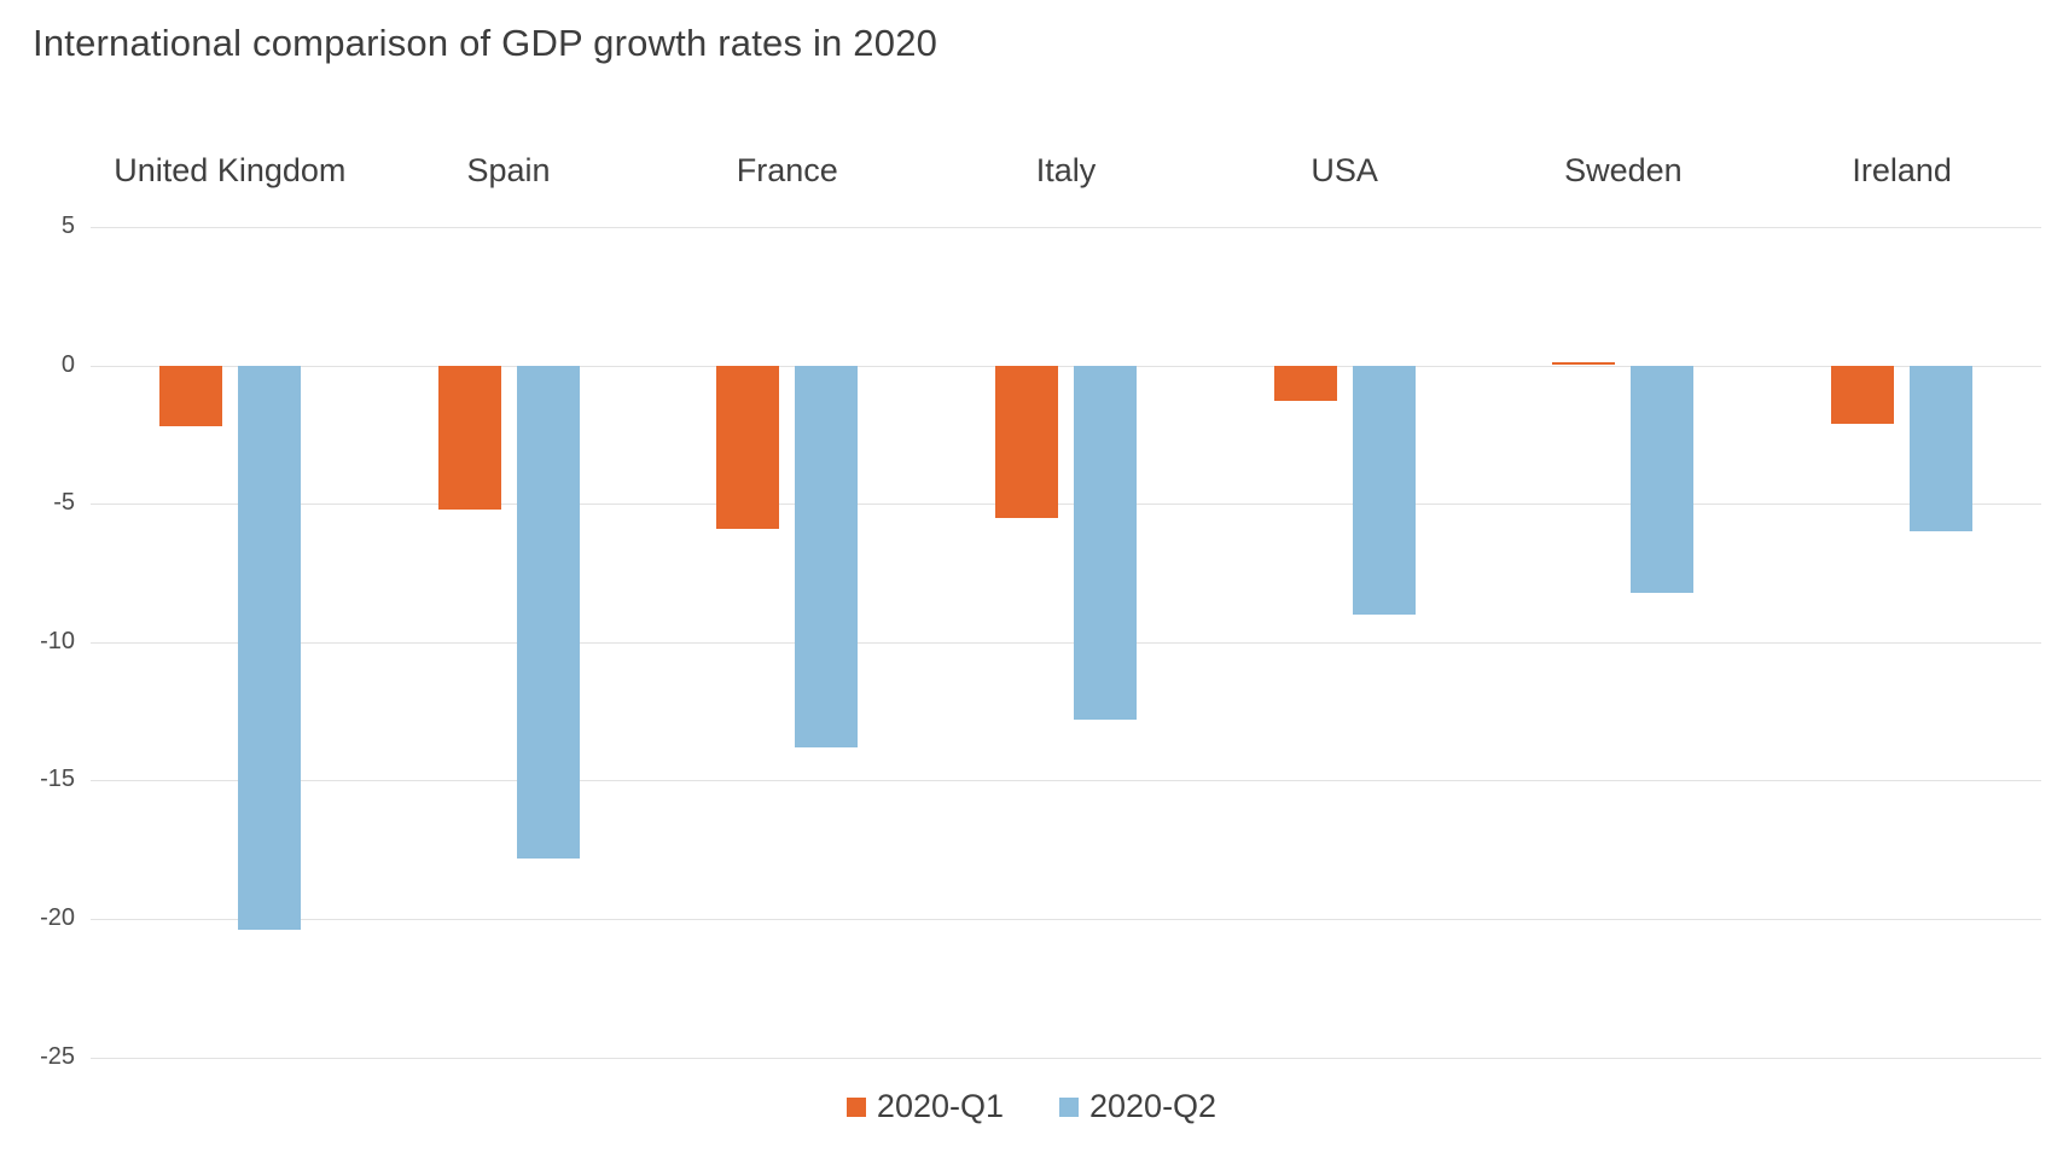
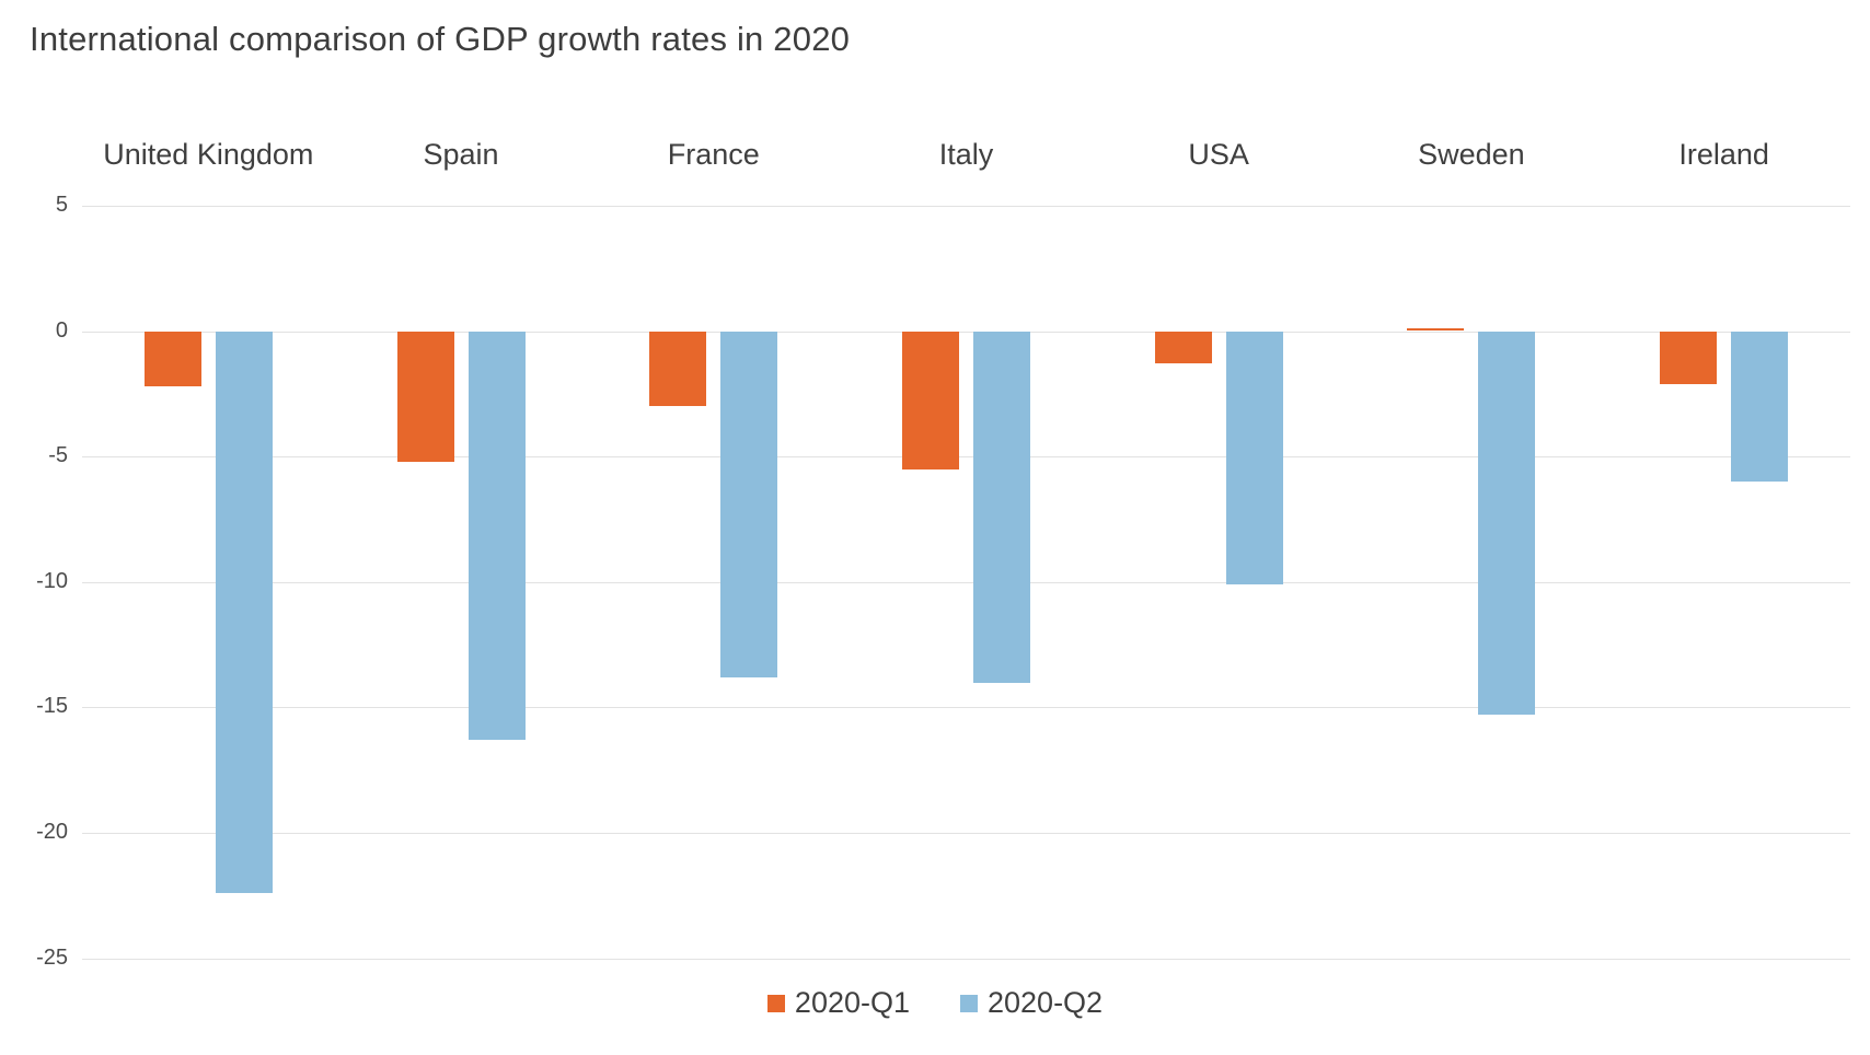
2020-Q2/United Kingdom: -20.4 -> -22.4
2020-Q2/Spain: -17.8 -> -16.3
2020-Q1/France: -5.9 -> -3.0
2020-Q2/Italy: -12.8 -> -14.0
2020-Q2/USA: -9.0 -> -10.1
2020-Q2/Sweden: -8.2 -> -15.3
